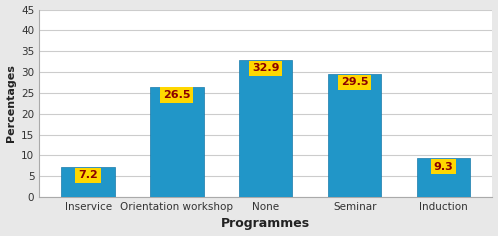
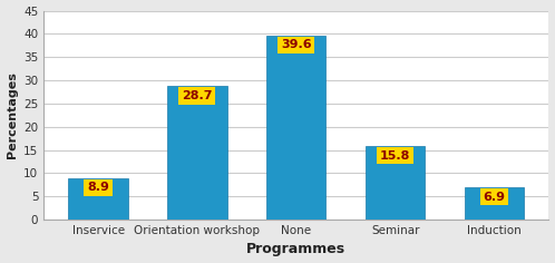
Inservice: 7.2 -> 8.9
Orientation workshop: 26.5 -> 28.7
None: 32.9 -> 39.6
Seminar: 29.5 -> 15.8
Induction: 9.3 -> 6.9
